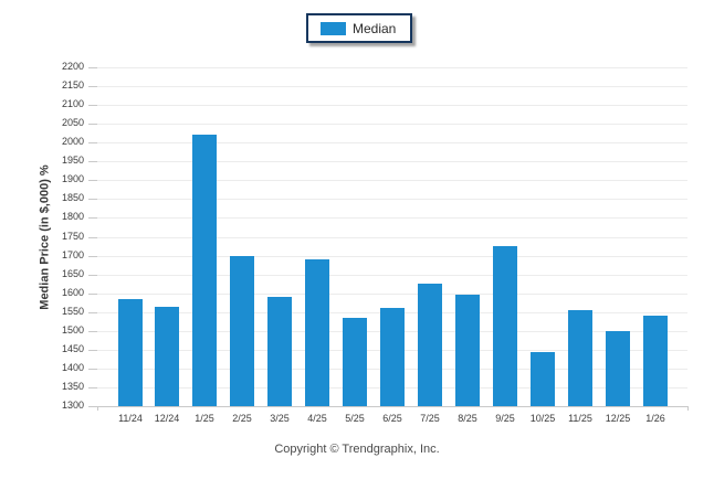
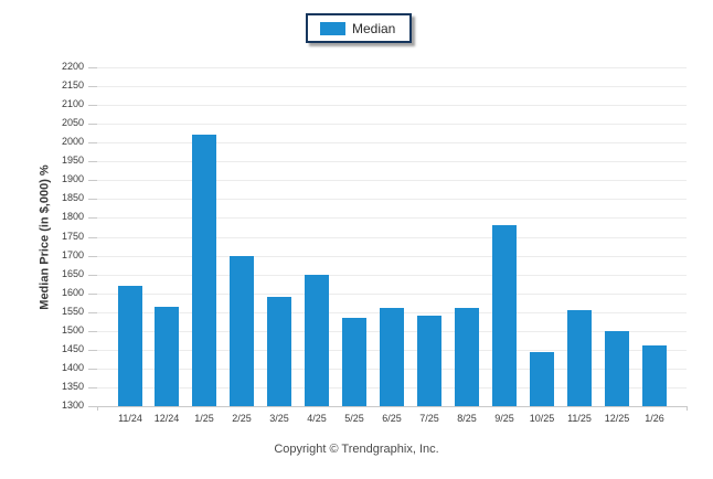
11/24: 1580 -> 1620
4/25: 1690 -> 1650
7/25: 1620 -> 1540
8/25: 1600 -> 1560
9/25: 1720 -> 1780
1/26: 1540 -> 1460
